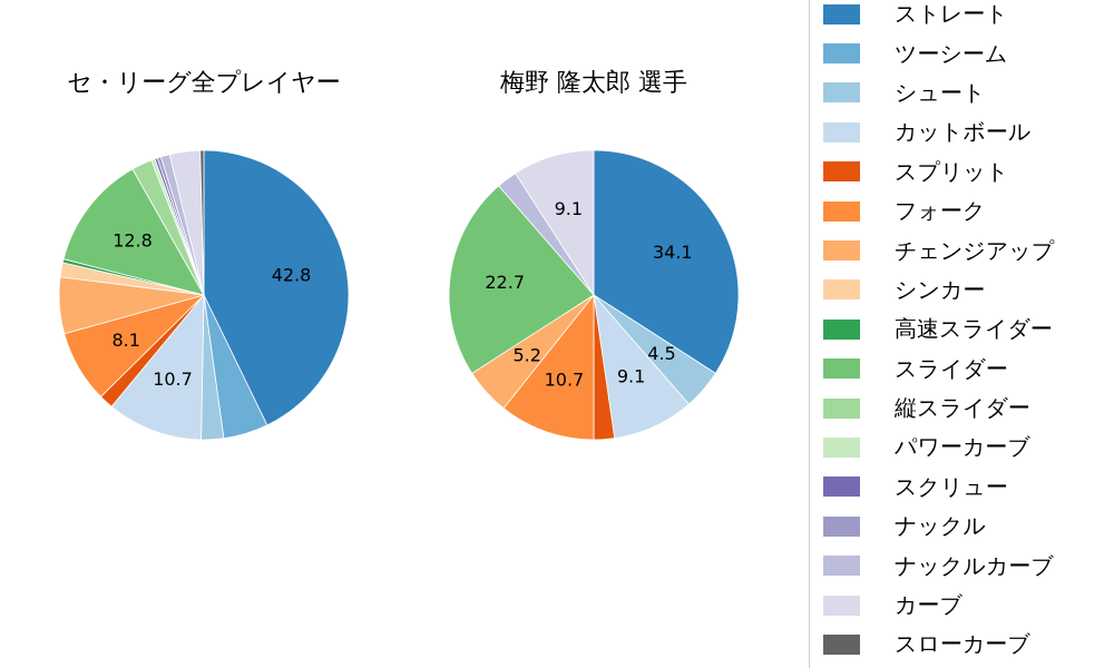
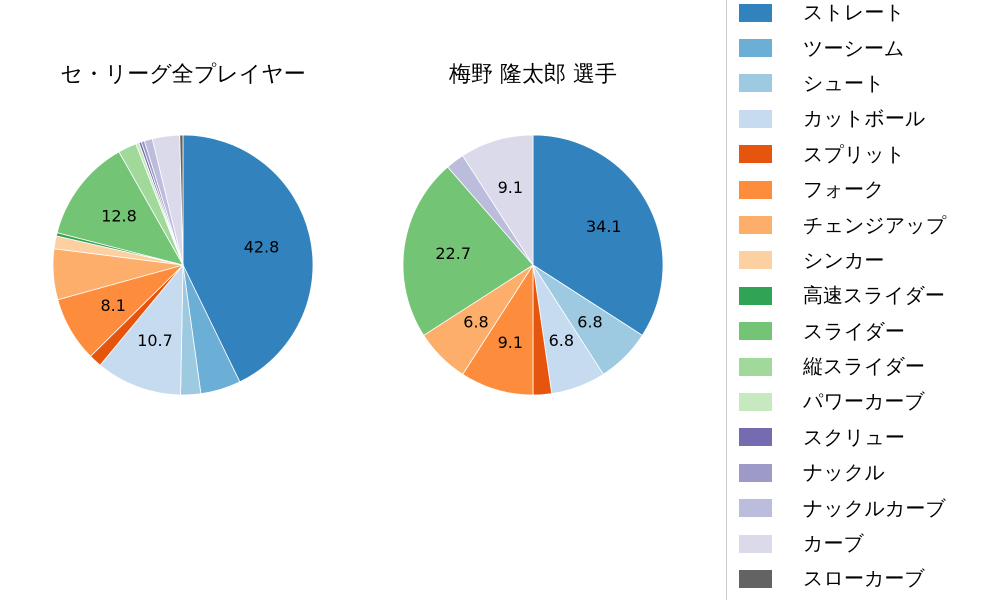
梅野 隆太郎 選手/シュート: 4.5 -> 6.8
梅野 隆太郎 選手/カットボール: 9.1 -> 6.8
梅野 隆太郎 選手/フォーク: 10.7 -> 9.1
梅野 隆太郎 選手/チェンジアップ: 5.2 -> 6.8
